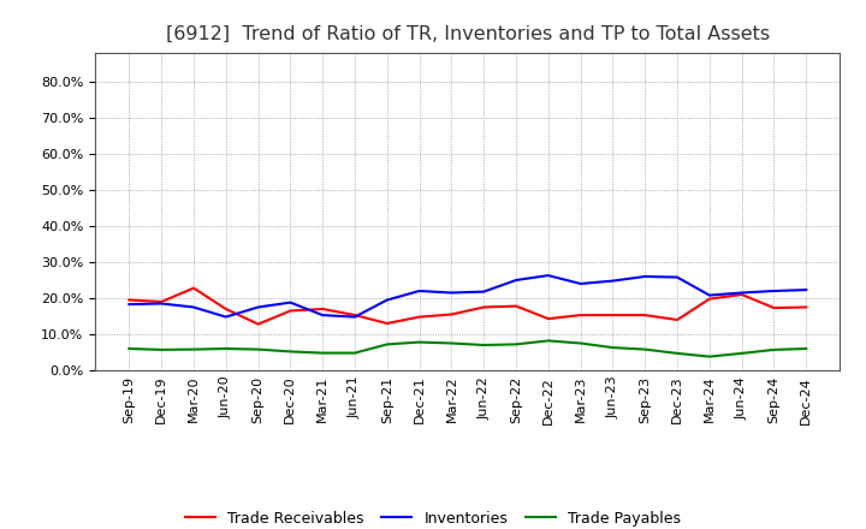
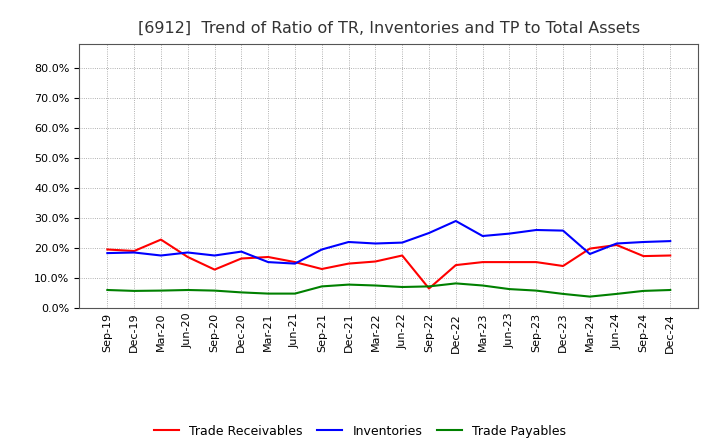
Inventories/Jun-20: 14.8% -> 18.5%
Trade Receivables/Sep-22: 17.8% -> 6.5%
Inventories/Dec-22: 26.3% -> 29.0%
Inventories/Mar-24: 20.8% -> 18.0%
